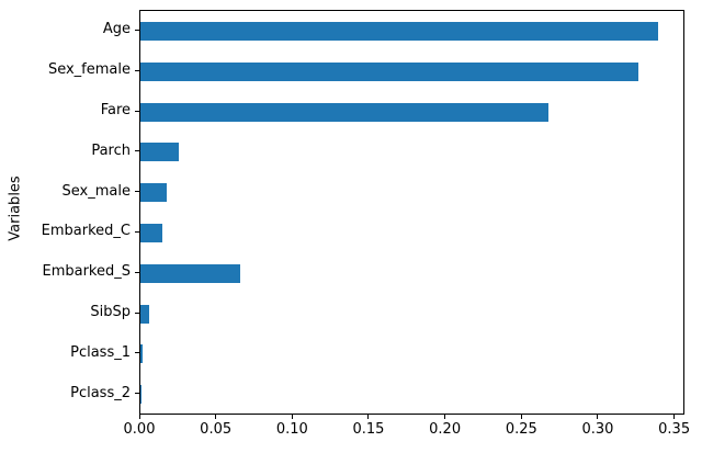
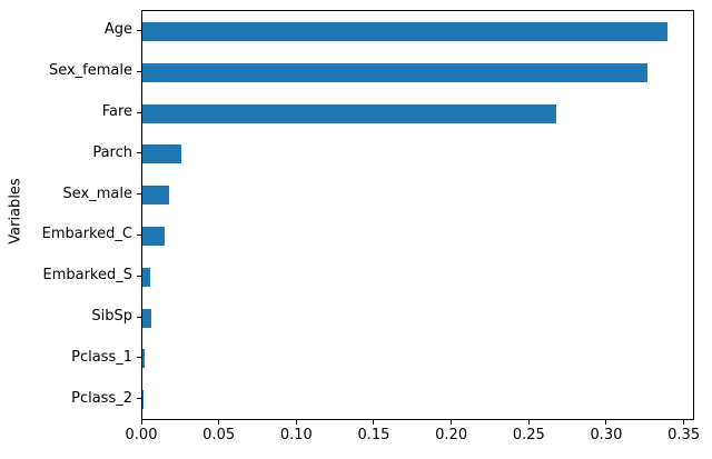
Embarked_S: 0.065 -> 0.005
